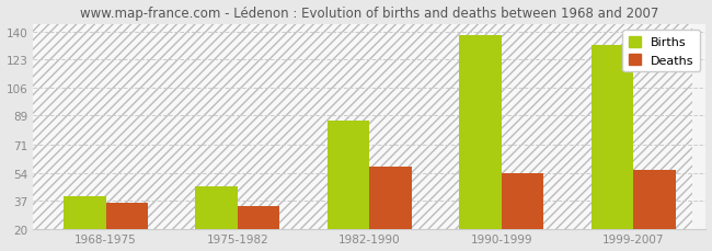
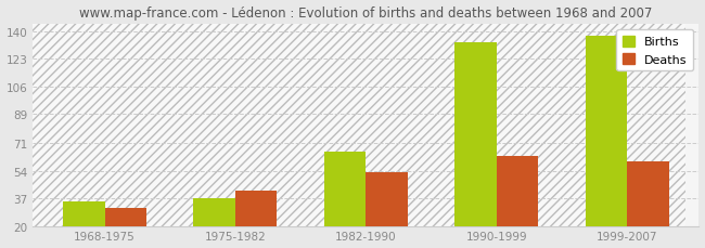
Births/1968-1975: 40 -> 35
Deaths/1968-1975: 36 -> 31
Births/1975-1982: 46 -> 37
Deaths/1975-1982: 34 -> 42
Births/1982-1990: 86 -> 66
Deaths/1982-1990: 58 -> 53
Births/1990-1999: 138 -> 133
Deaths/1990-1999: 54 -> 63
Births/1999-2007: 132 -> 137
Deaths/1999-2007: 56 -> 60
